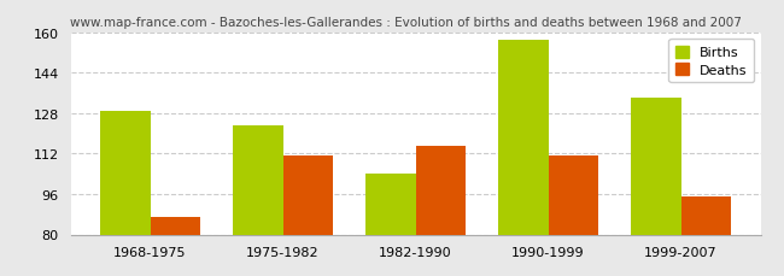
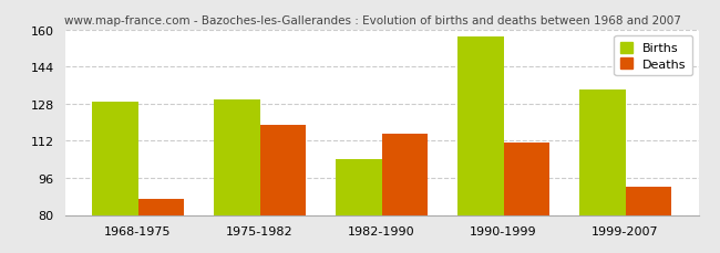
Births/1975-1982: 123 -> 130
Deaths/1975-1982: 111 -> 119
Deaths/1999-2007: 95 -> 92
